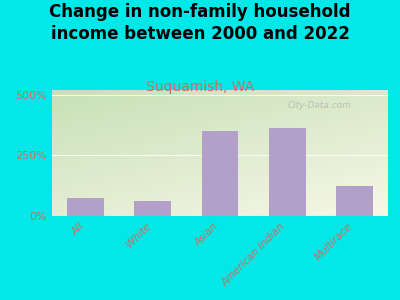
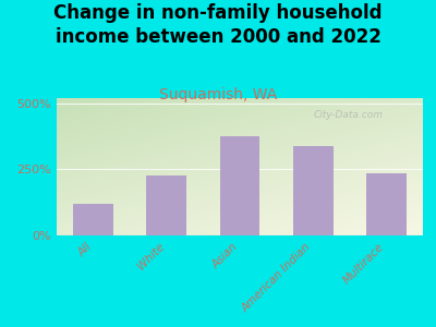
All: 75% -> 120%
White: 63% -> 225%
Asian: 350% -> 375%
American Indian: 362% -> 340%
Multirace: 125% -> 235%
